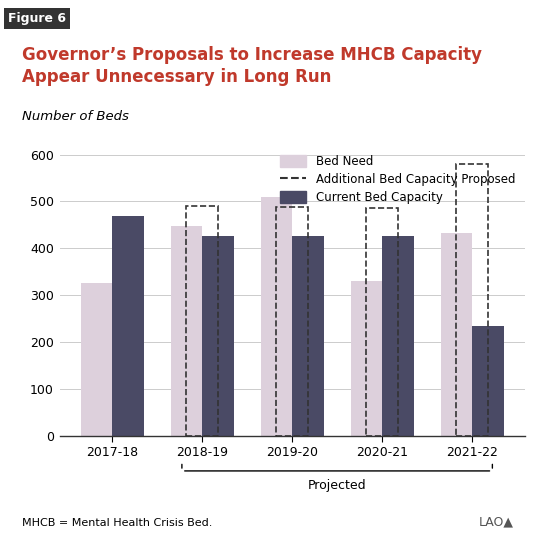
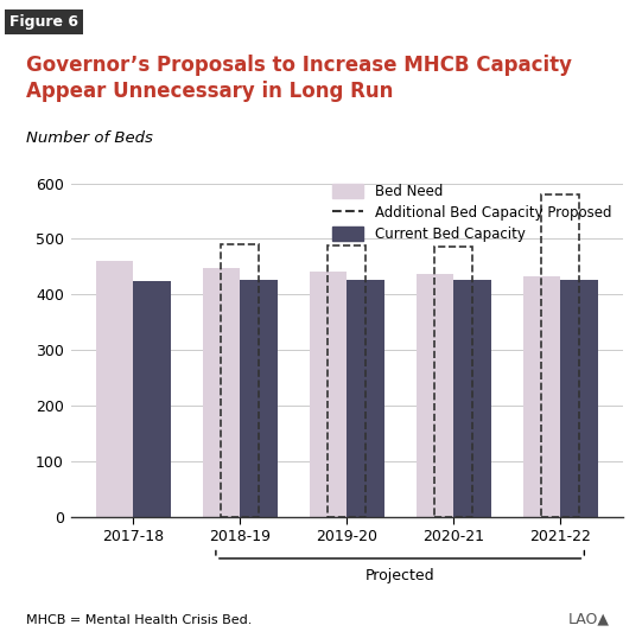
Bed Need/2017-18: 325 -> 460
Current Bed Capacity/2017-18: 470 -> 425
Bed Need/2019-20: 510 -> 442
Bed Need/2020-21: 330 -> 437
Current Bed Capacity/2021-22: 235 -> 427
